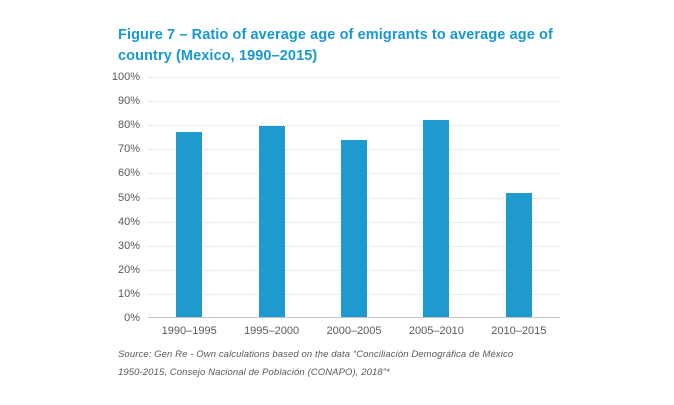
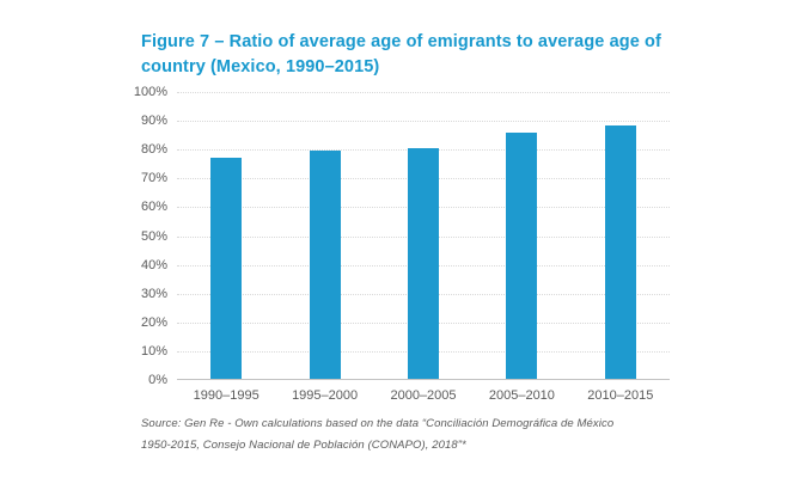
2000–2005: 74% -> 80%
2005–2010: 82% -> 86%
2010–2015: 52% -> 88%
